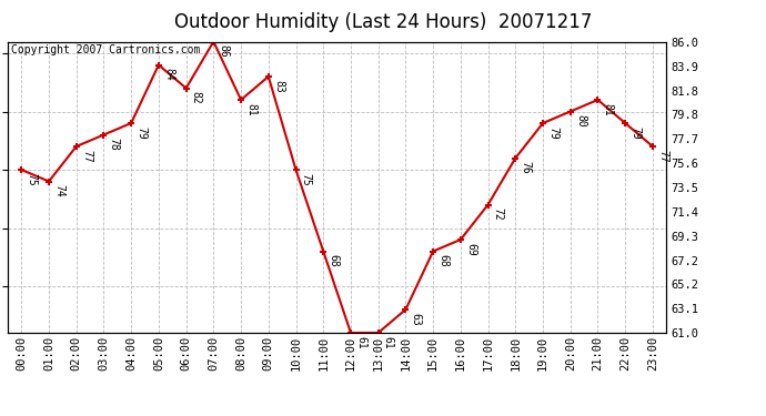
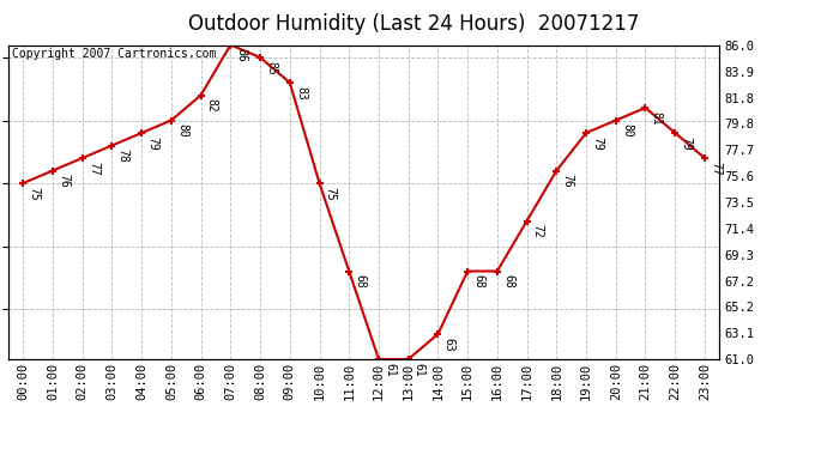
01:00: 74 -> 76
05:00: 84 -> 80
08:00: 81 -> 85
16:00: 69 -> 68
